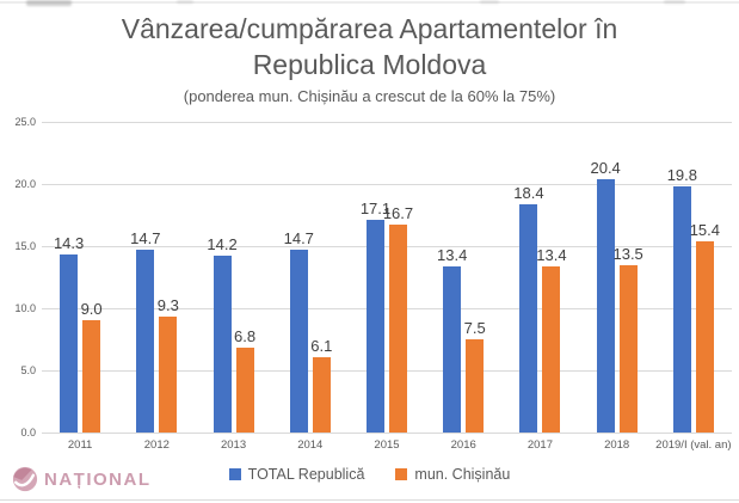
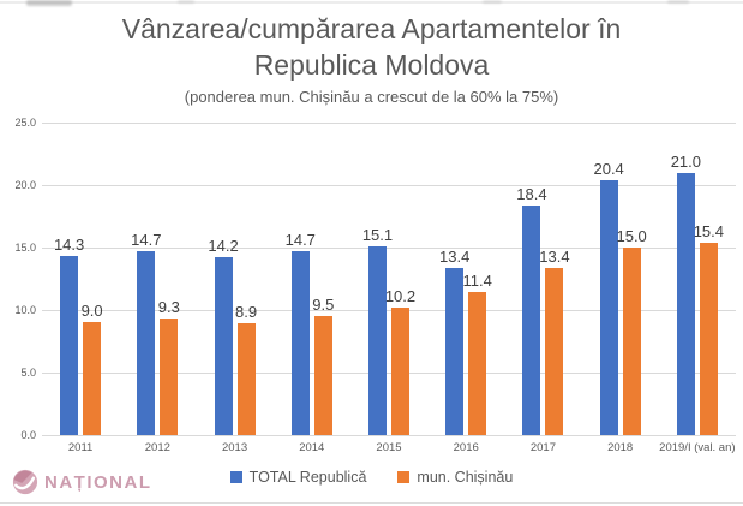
mun. Chișinău/2013: 6.8 -> 8.9
mun. Chișinău/2014: 6.1 -> 9.5
TOTAL Republică/2015: 17.1 -> 15.1
mun. Chișinău/2015: 16.7 -> 10.2
mun. Chișinău/2016: 7.5 -> 11.4
mun. Chișinău/2018: 13.5 -> 15.0
TOTAL Republică/2019/I (val. an): 19.8 -> 21.0
